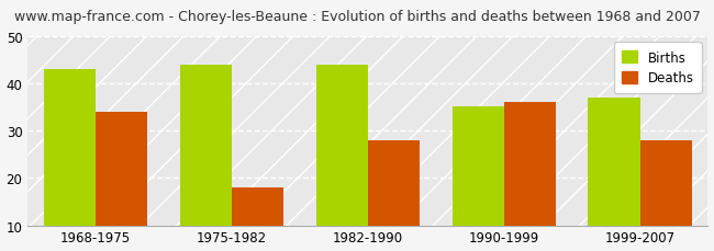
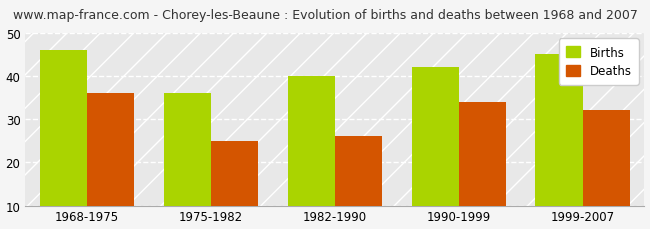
Births/1968-1975: 43 -> 46
Deaths/1968-1975: 34 -> 36
Births/1975-1982: 44 -> 36
Deaths/1975-1982: 18 -> 25
Births/1982-1990: 44 -> 40
Deaths/1982-1990: 28 -> 26
Births/1990-1999: 35 -> 42
Deaths/1990-1999: 36 -> 34
Births/1999-2007: 37 -> 45
Deaths/1999-2007: 28 -> 32
